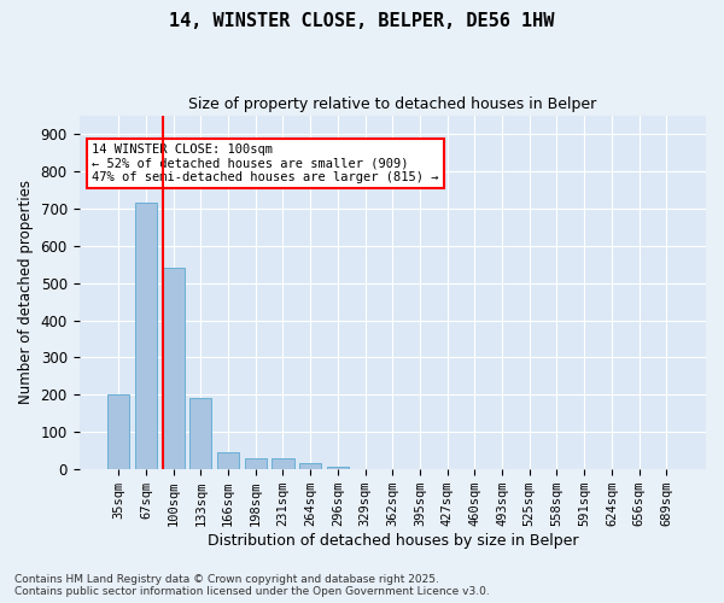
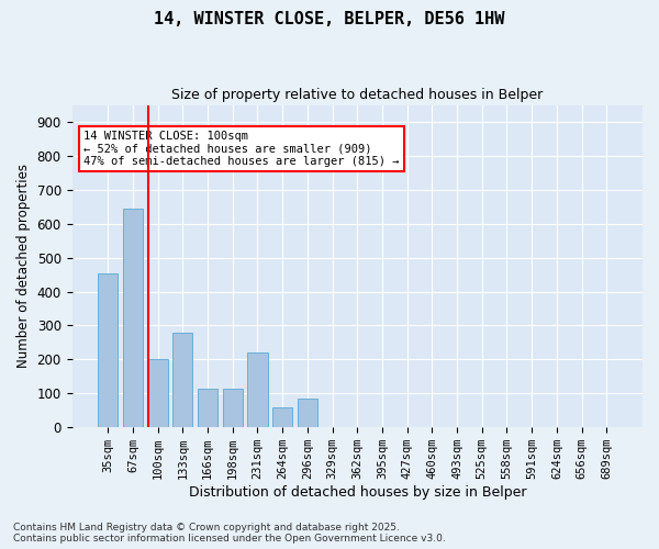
35sqm: 200 -> 455
67sqm: 715 -> 645
100sqm: 540 -> 200
133sqm: 193 -> 280
166sqm: 46 -> 115
198sqm: 30 -> 115
231sqm: 30 -> 220
264sqm: 18 -> 60
296sqm: 8 -> 85
